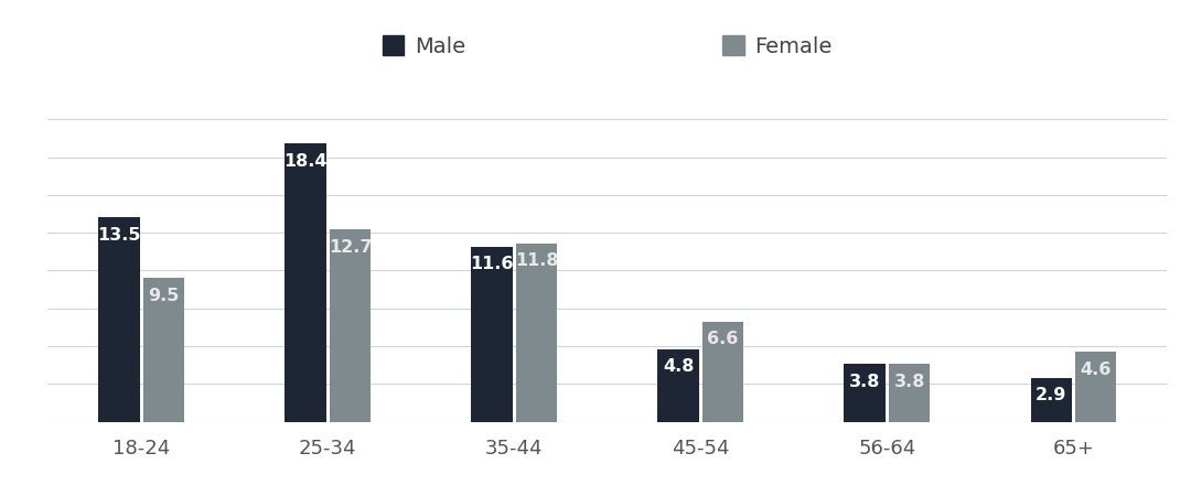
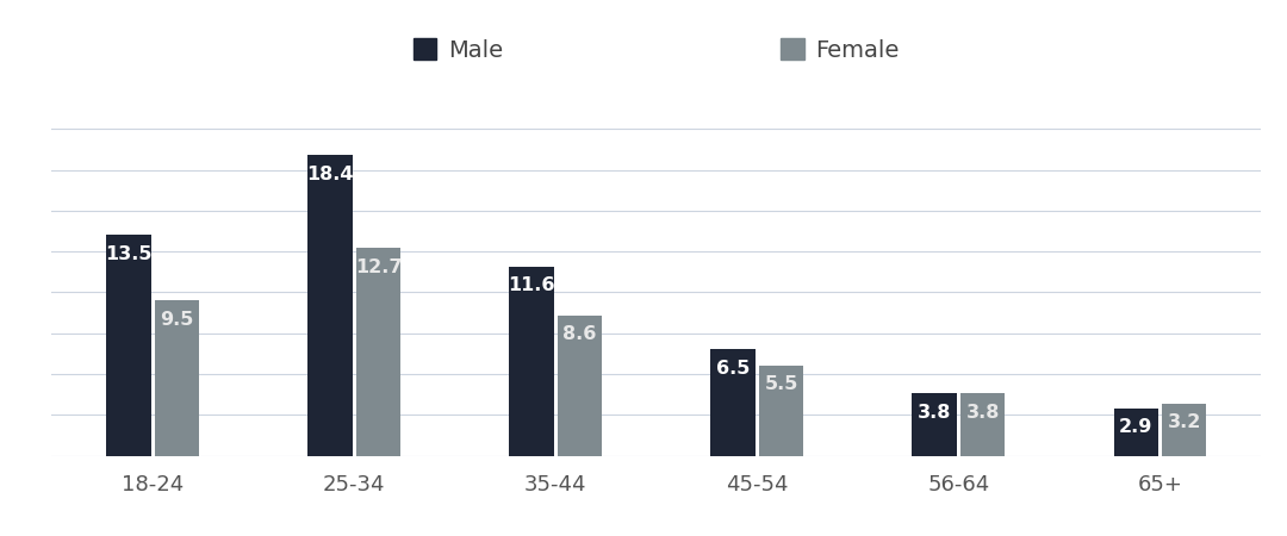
Female/35-44: 11.8 -> 8.6
Male/45-54: 4.8 -> 6.5
Female/45-54: 6.6 -> 5.5
Female/65+: 4.6 -> 3.2
